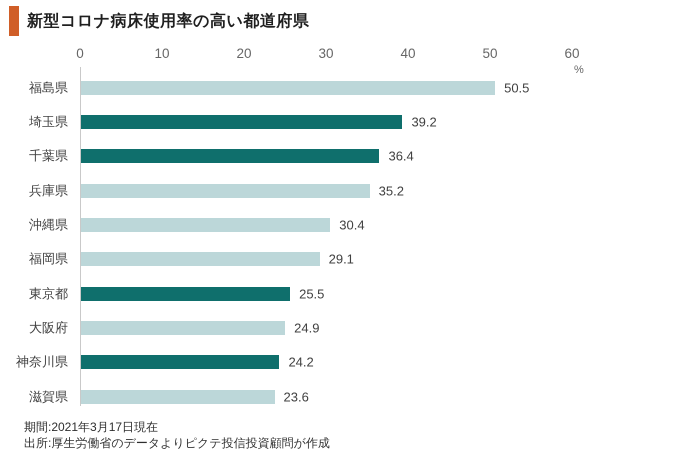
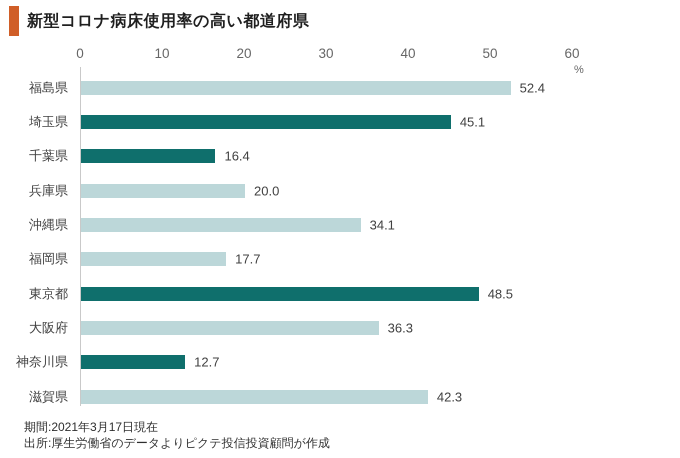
福島県: 50.5 -> 52.4
埼玉県: 39.2 -> 45.1
千葉県: 36.4 -> 16.4
兵庫県: 35.2 -> 20.0
沖縄県: 30.4 -> 34.1
福岡県: 29.1 -> 17.7
東京都: 25.5 -> 48.5
大阪府: 24.9 -> 36.3
神奈川県: 24.2 -> 12.7
滋賀県: 23.6 -> 42.3
